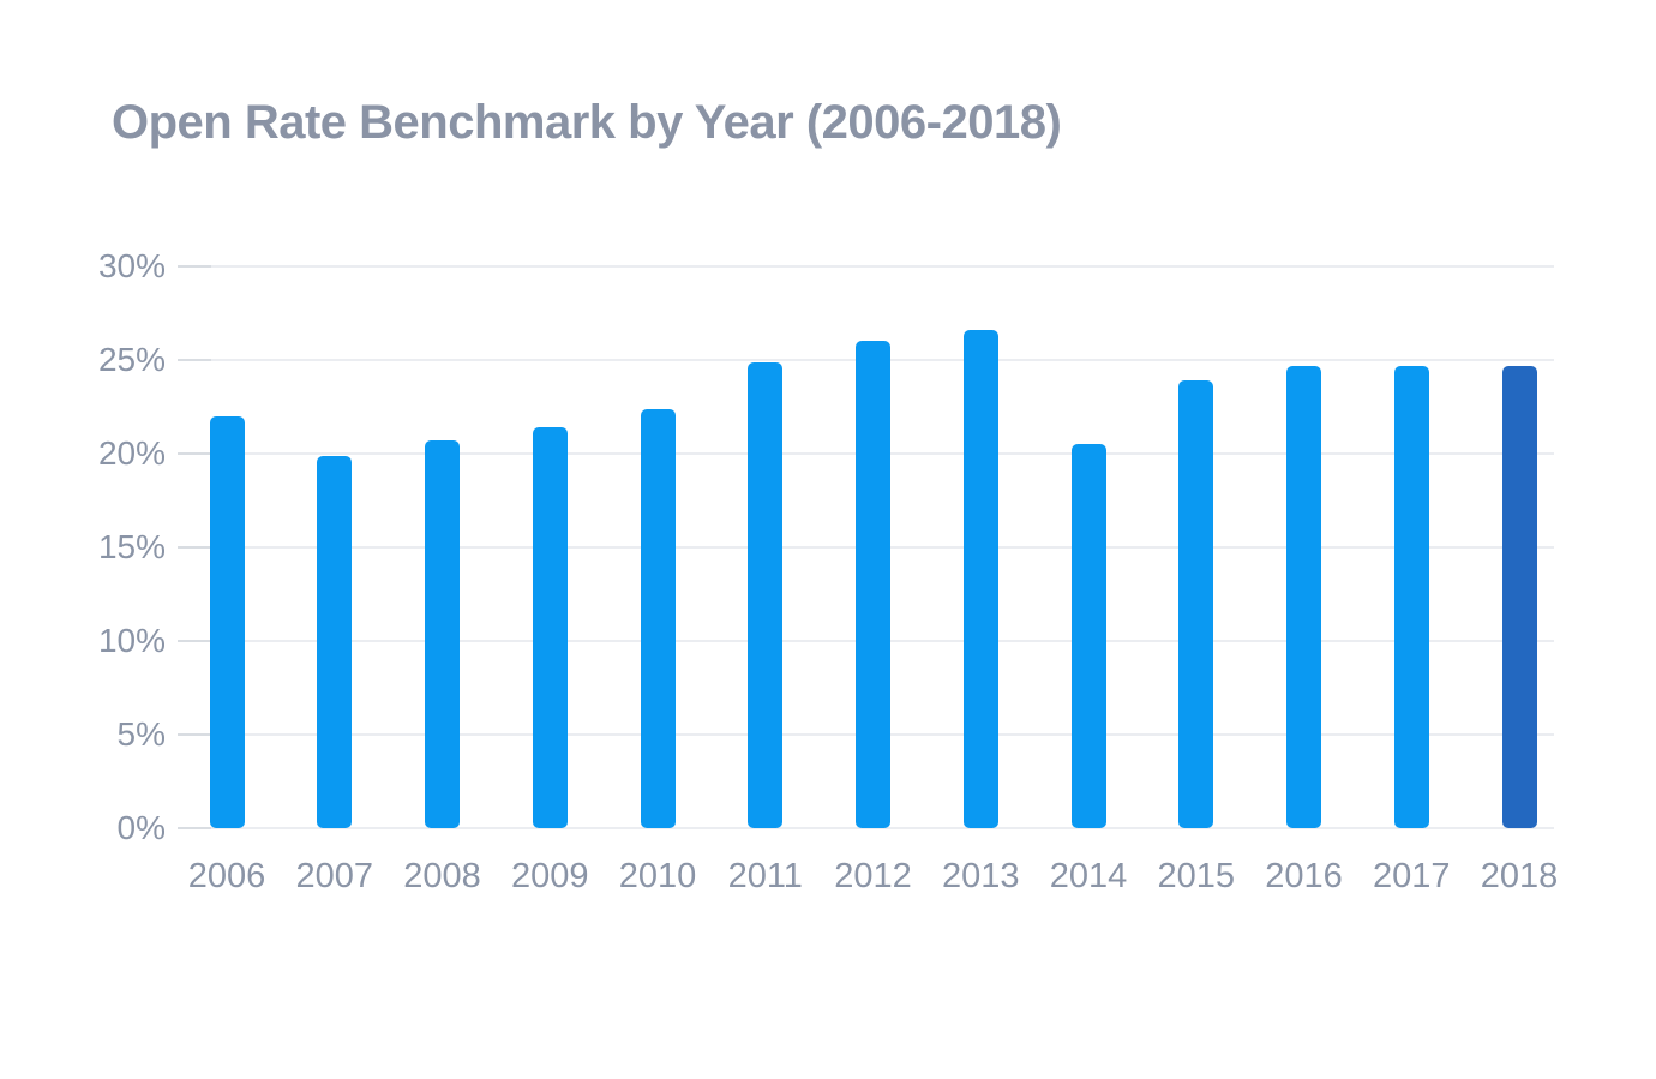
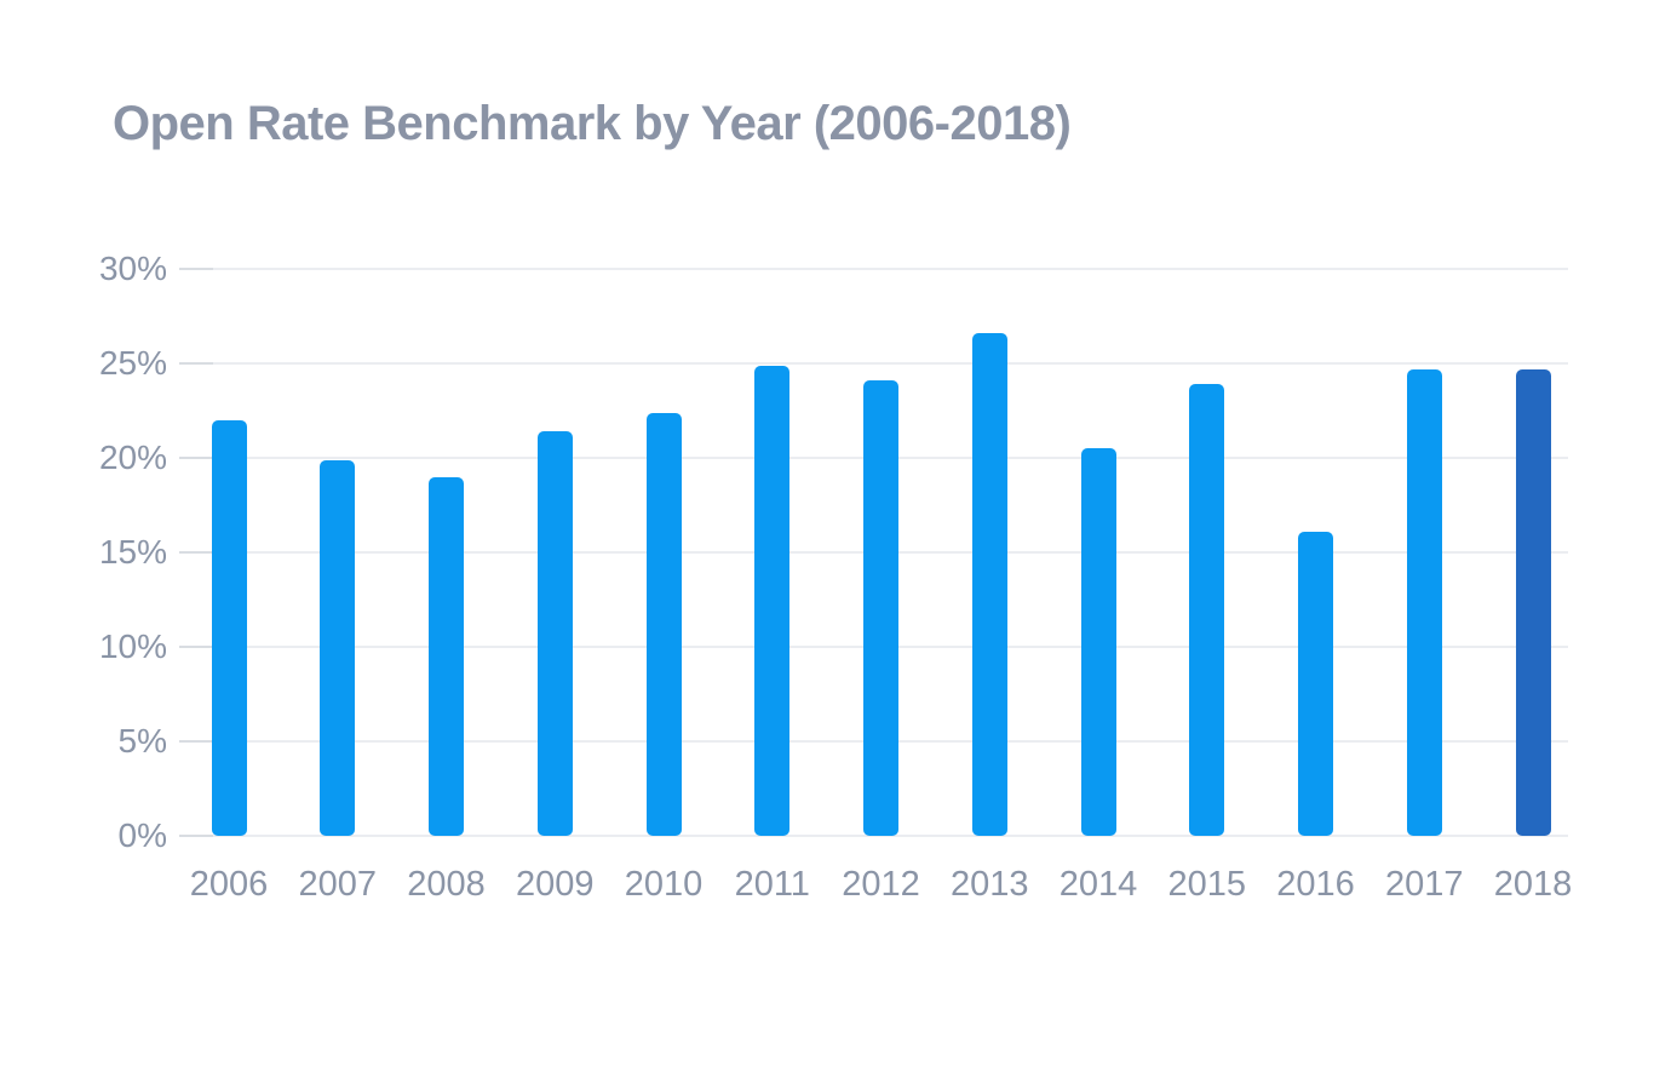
2008: 20.7% -> 19.0%
2012: 26.0% -> 24.1%
2016: 24.7% -> 16.1%
